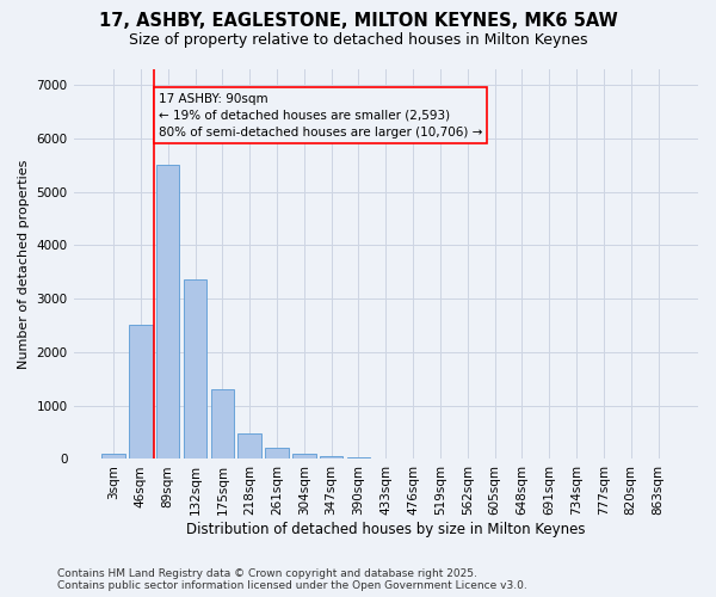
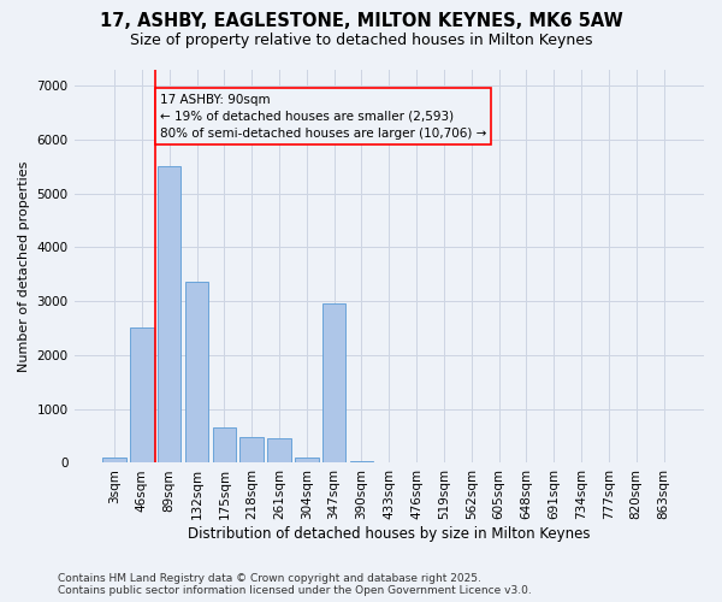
175sqm: 1300 -> 650
261sqm: 220 -> 450
347sqm: 60 -> 2950
